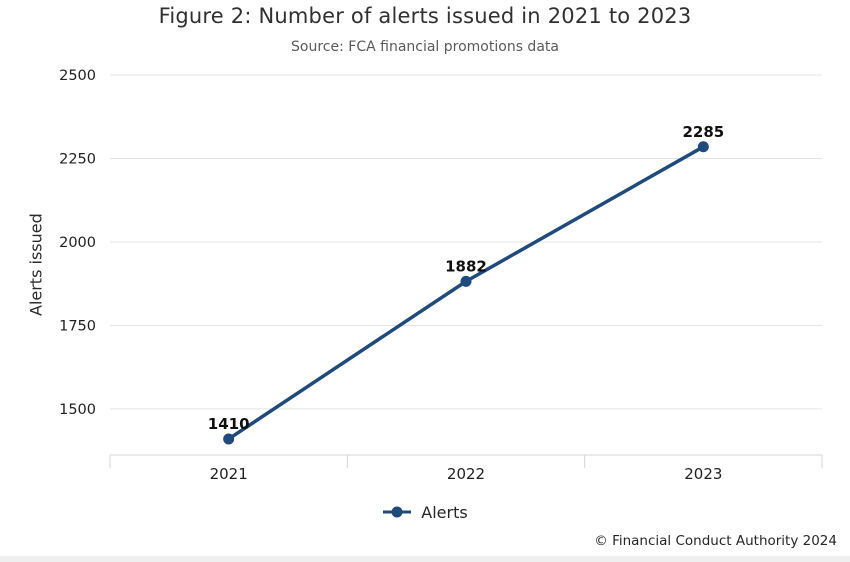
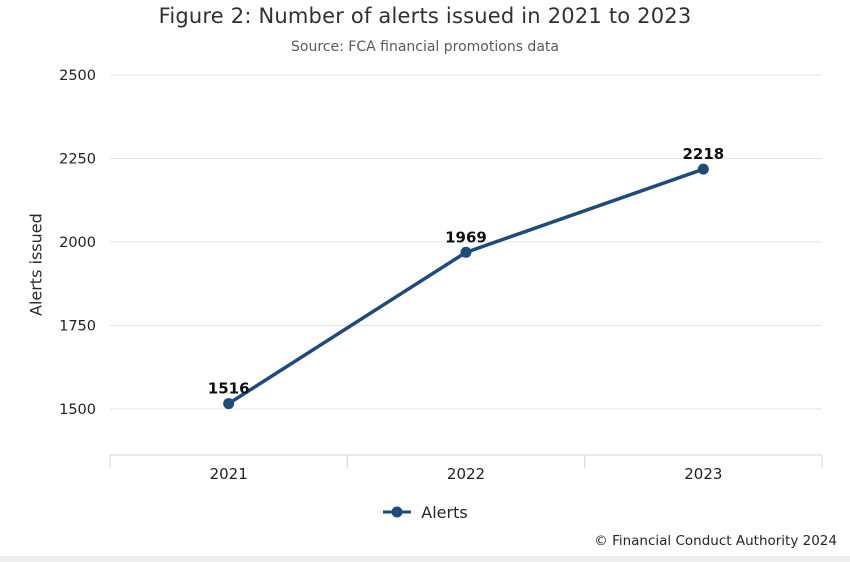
2021: 1410 -> 1516
2022: 1882 -> 1969
2023: 2285 -> 2218
